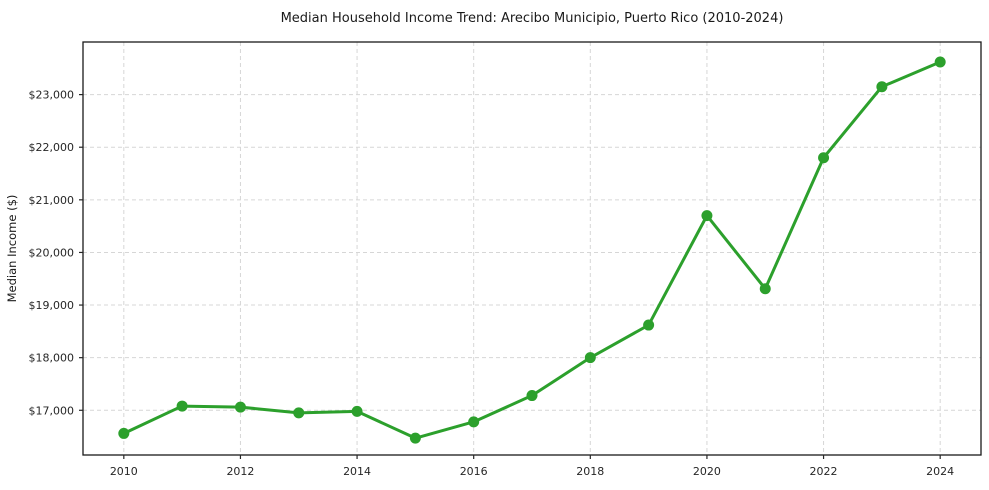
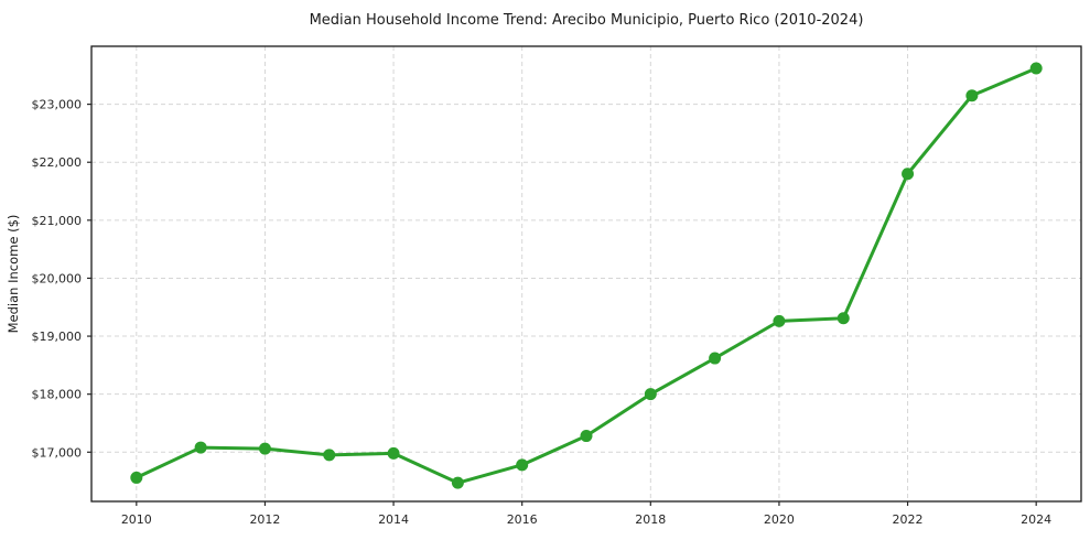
2020: $20700 -> $19300
